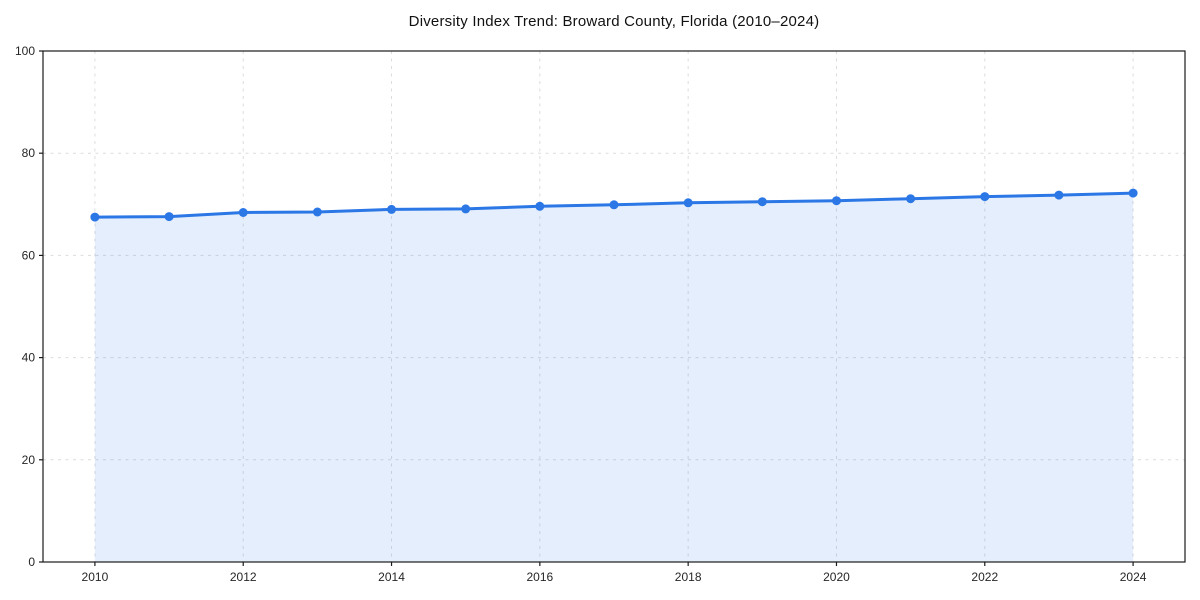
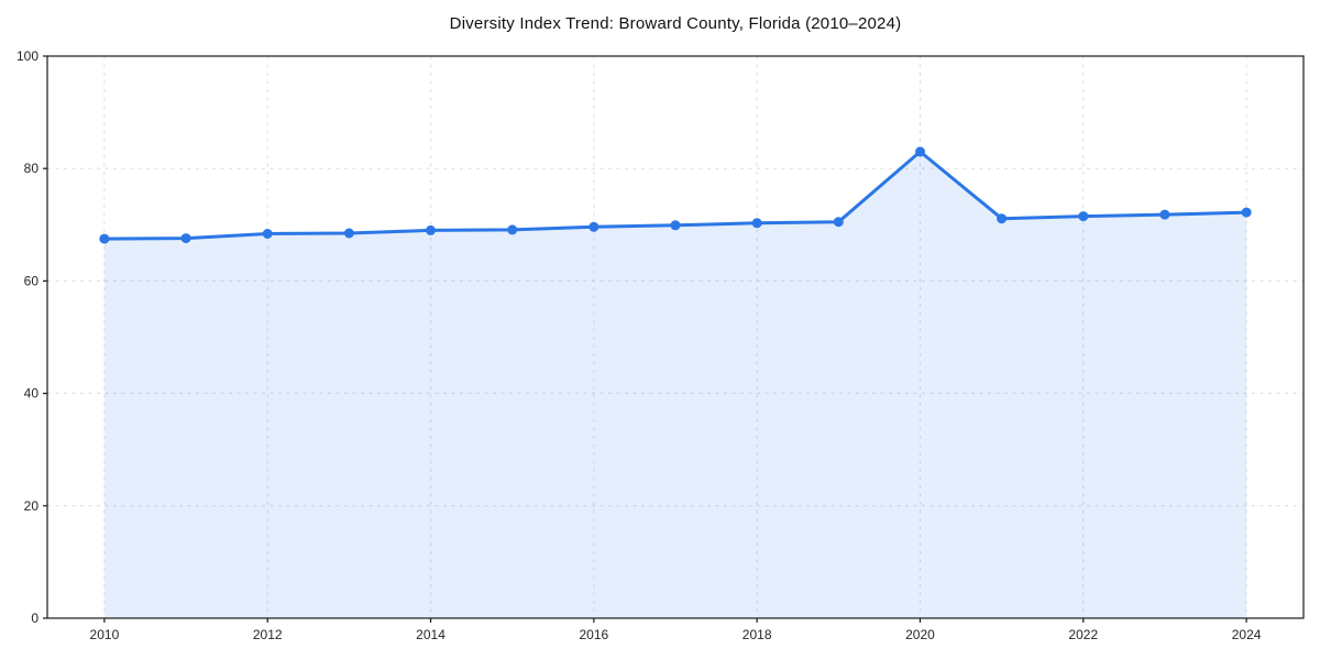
2020: 71 -> 83
